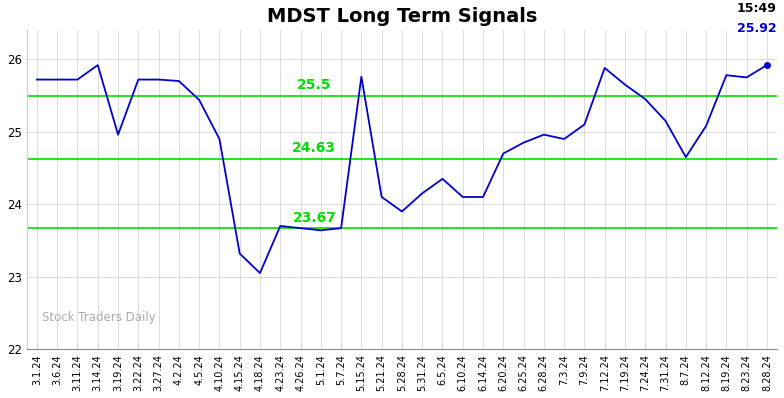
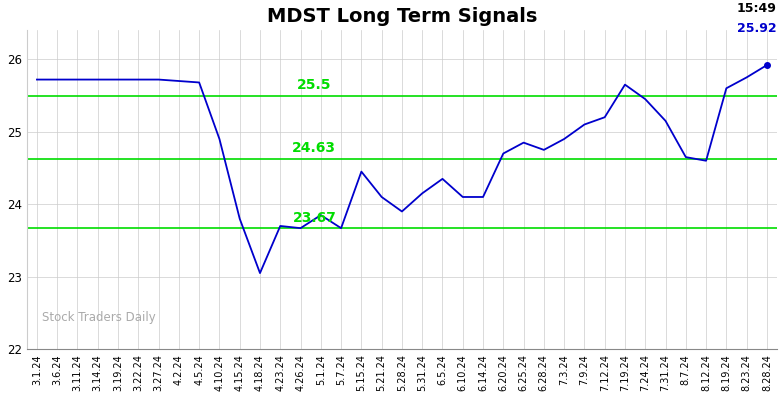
3.14.24: 25.92 -> 25.72
3.19.24: 24.96 -> 25.72
4.5.24: 25.44 -> 25.68
4.15.24: 23.32 -> 23.80
5.1.24: 23.64 -> 23.85
5.15.24: 25.76 -> 24.45
6.28.24: 24.96 -> 24.75
7.12.24: 25.88 -> 25.20
8.12.24: 25.08 -> 24.60
8.19.24: 25.78 -> 25.60
